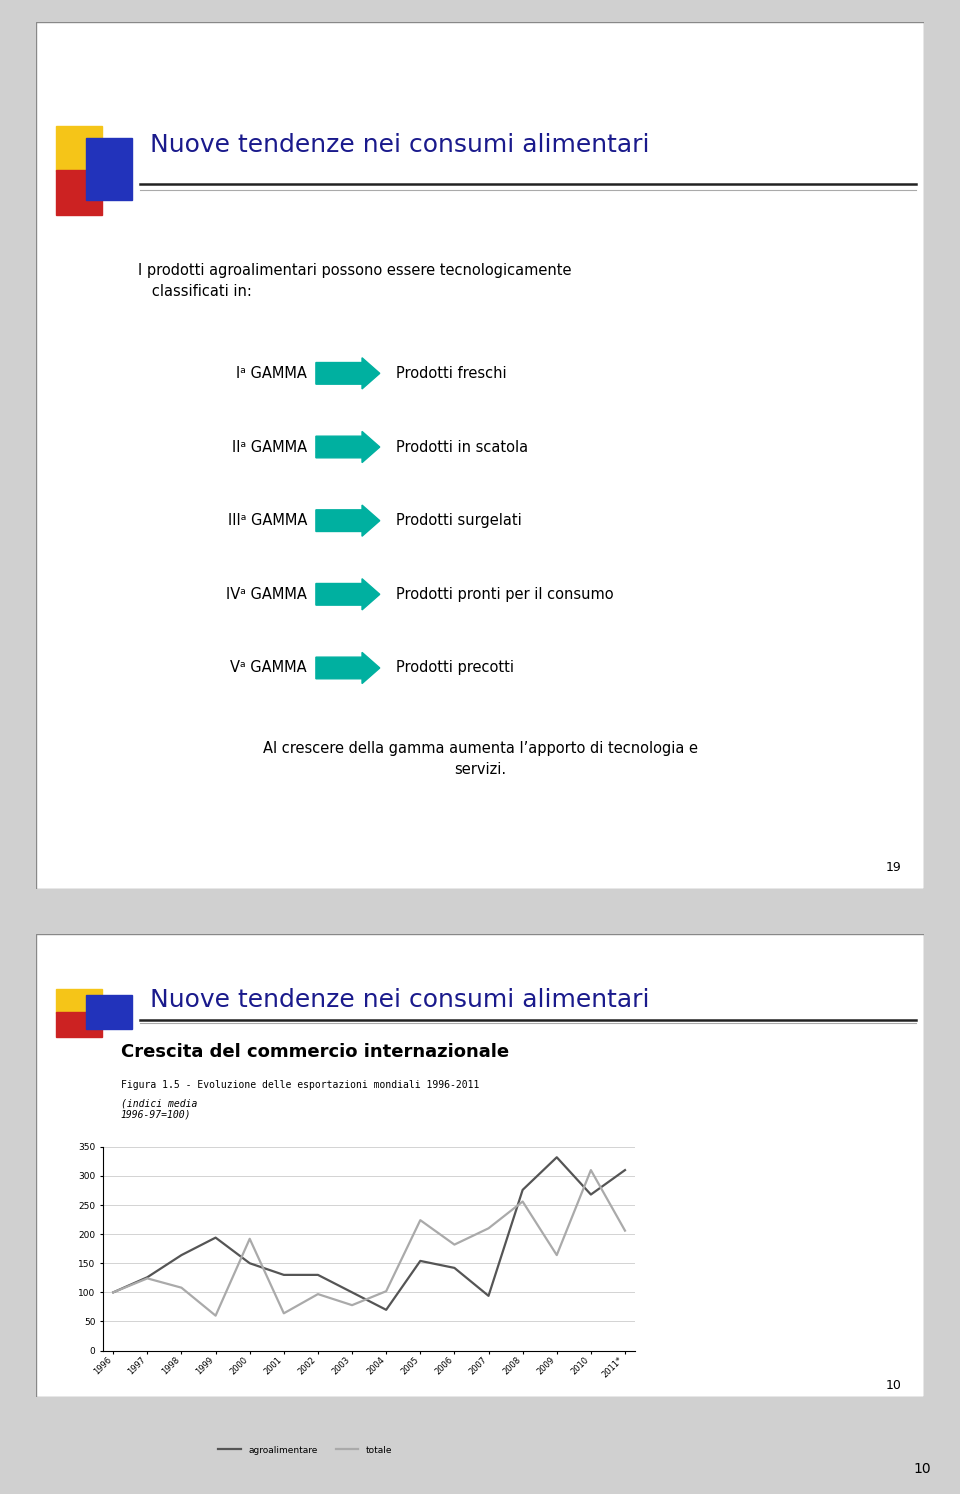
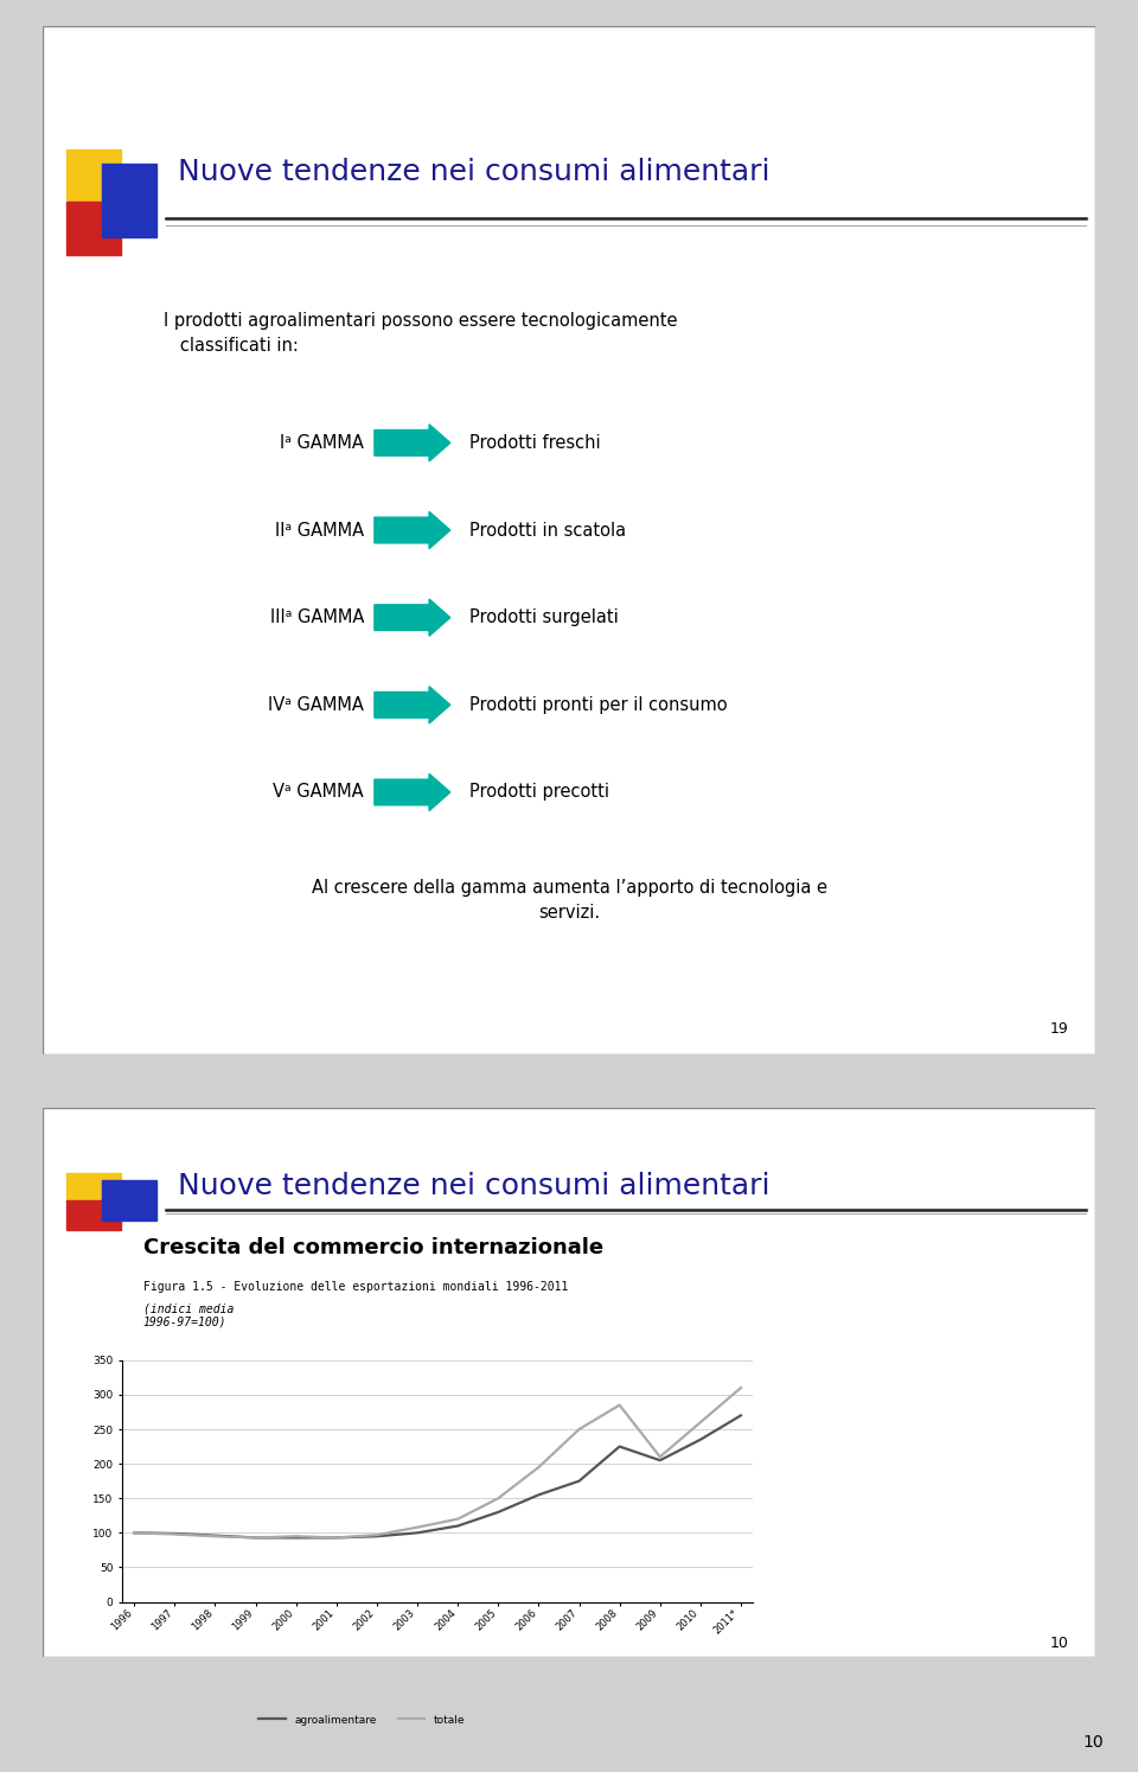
agroalimentare/1997: 126 -> 99
totale/1997: 124 -> 98
agroalimentare/1998: 164 -> 96
totale/1998: 108 -> 95
agroalimentare/1999: 194 -> 93
totale/1999: 60 -> 93
agroalimentare/2000: 150 -> 93
totale/2000: 192 -> 95
agroalimentare/2001: 130 -> 93
totale/2001: 64 -> 93
agroalimentare/2002: 130 -> 95
totale/2003: 78 -> 108
agroalimentare/2004: 70 -> 110
totale/2004: 102 -> 120
agroalimentare/2005: 154 -> 130
totale/2005: 224 -> 150
agroalimentare/2006: 142 -> 155
totale/2006: 182 -> 195
agroalimentare/2007: 94 -> 175
totale/2007: 210 -> 250
agroalimentare/2008: 276 -> 225
totale/2008: 256 -> 285
agroalimentare/2009: 332 -> 205
totale/2009: 164 -> 210
agroalimentare/2010: 268 -> 235
totale/2010: 310 -> 260
agroalimentare/2011*: 310 -> 270
totale/2011*: 206 -> 310
